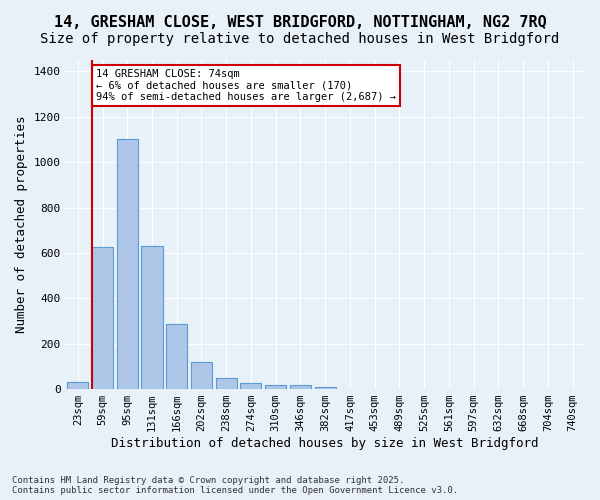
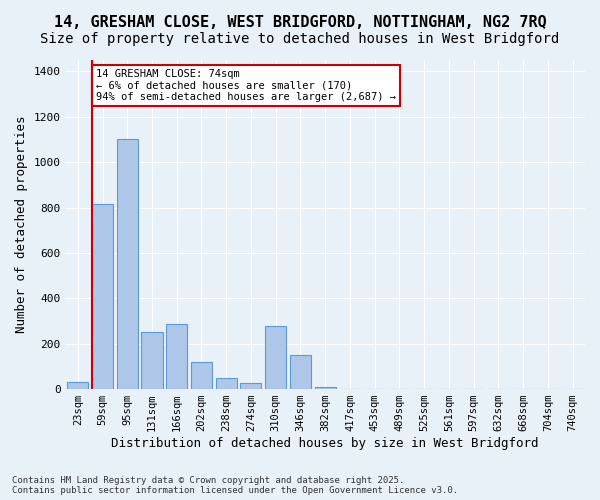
59sqm: 625 -> 815
131sqm: 630 -> 250
310sqm: 20 -> 280
346sqm: 20 -> 150
